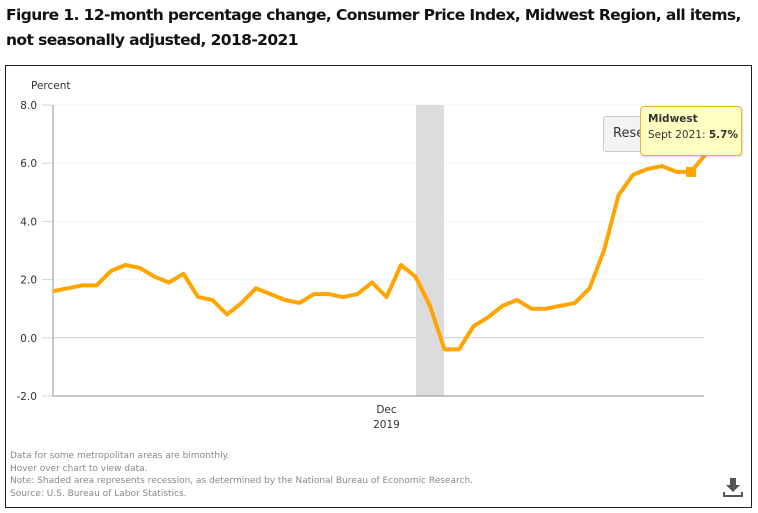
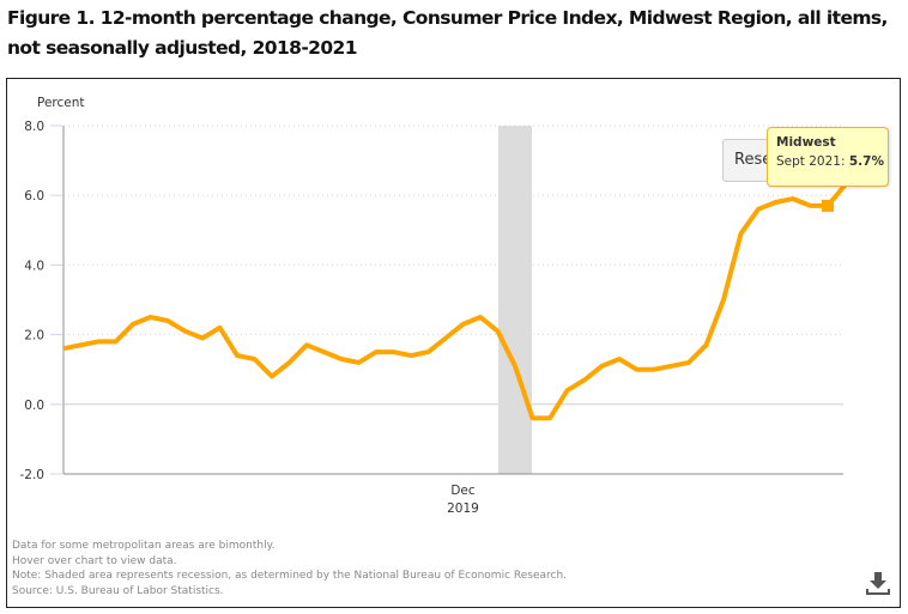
Dec 2019: 1.4 -> 2.3
